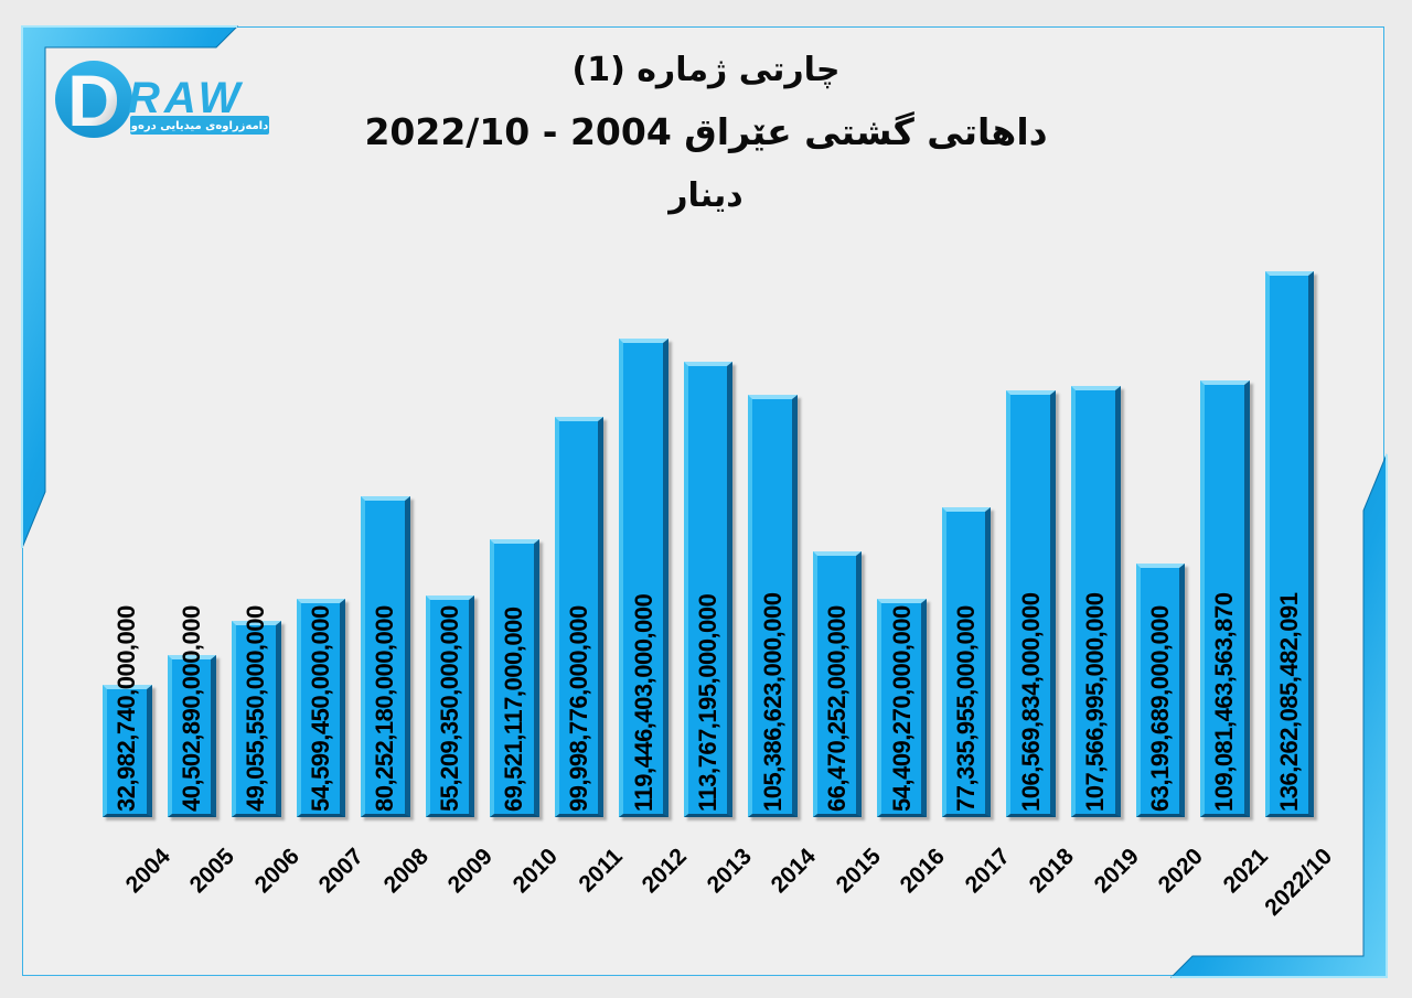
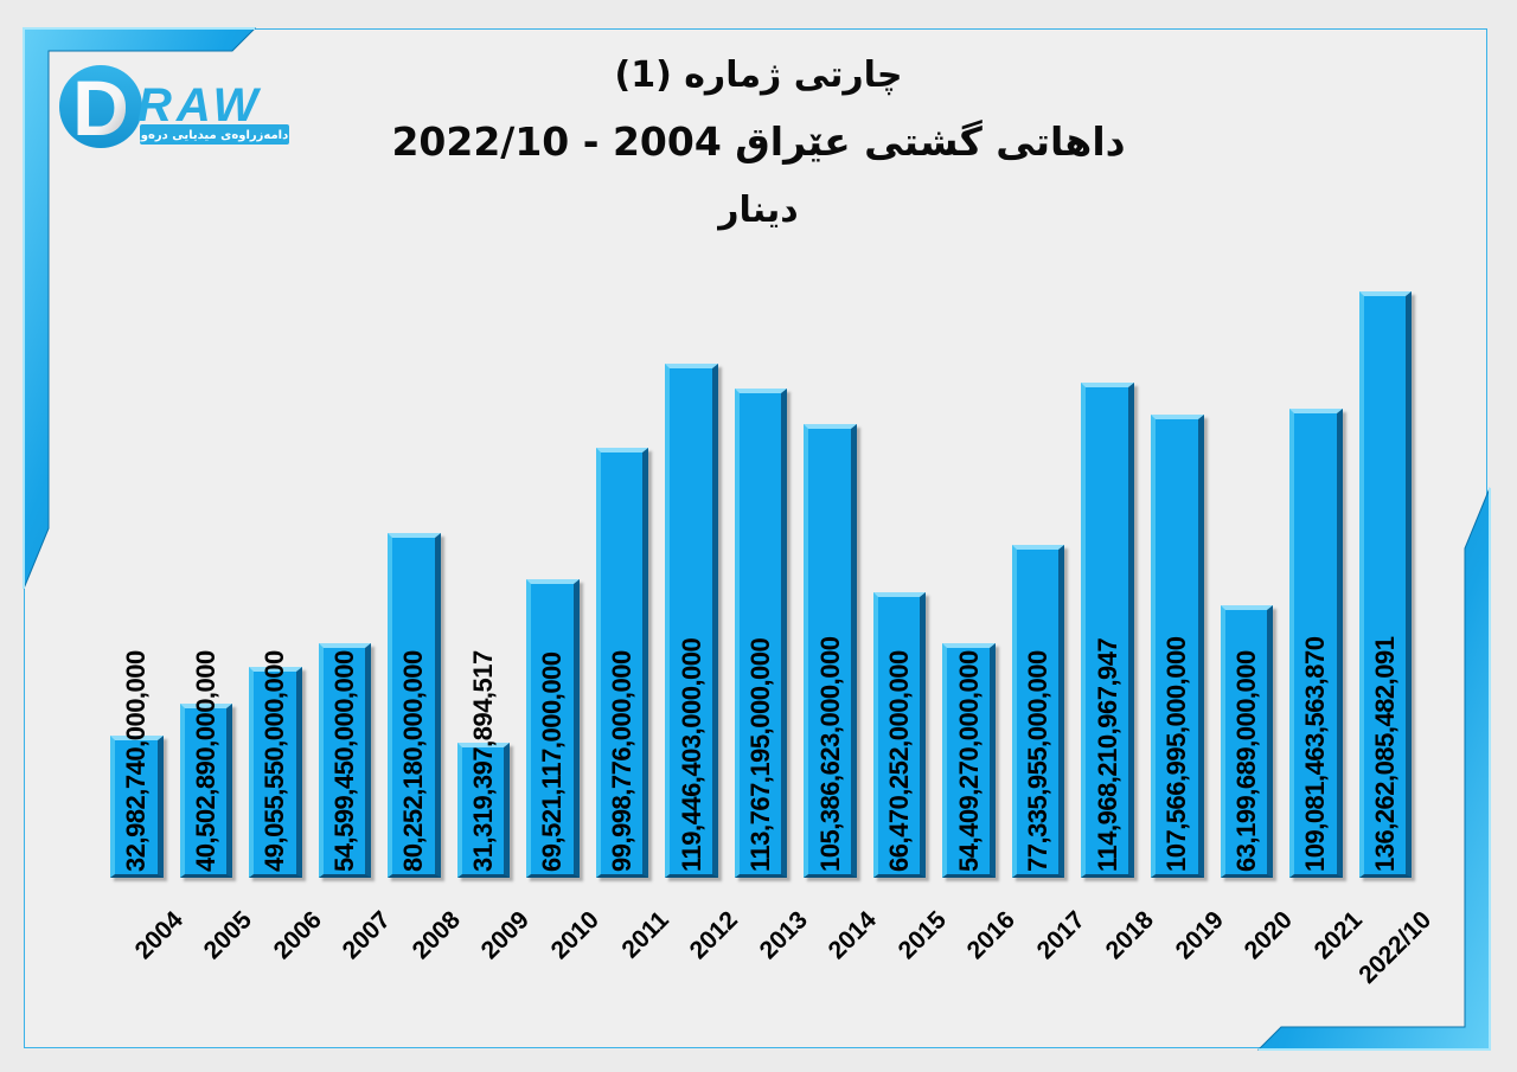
2009: 55,209,350,000,000 -> 31,319,397,894,517
2018: 106,569,834,000,000 -> 114,968,210,967,947
